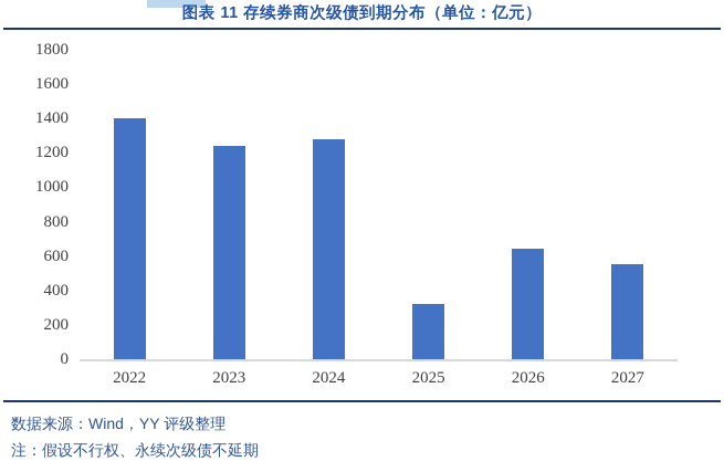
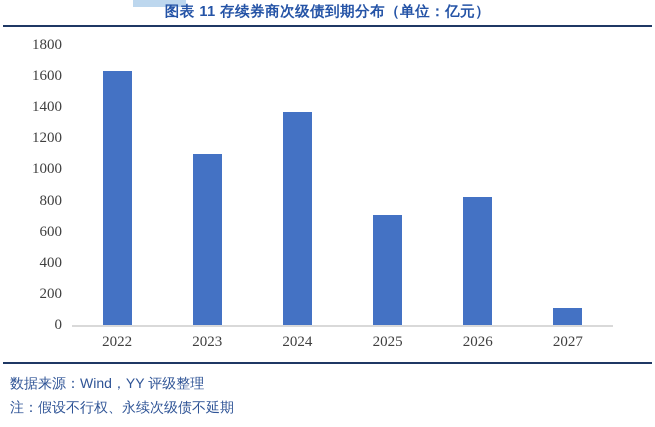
2022: 1400 -> 1630
2023: 1240 -> 1100
2024: 1280 -> 1370
2025: 320 -> 700
2026: 640 -> 820
2027: 550 -> 110
